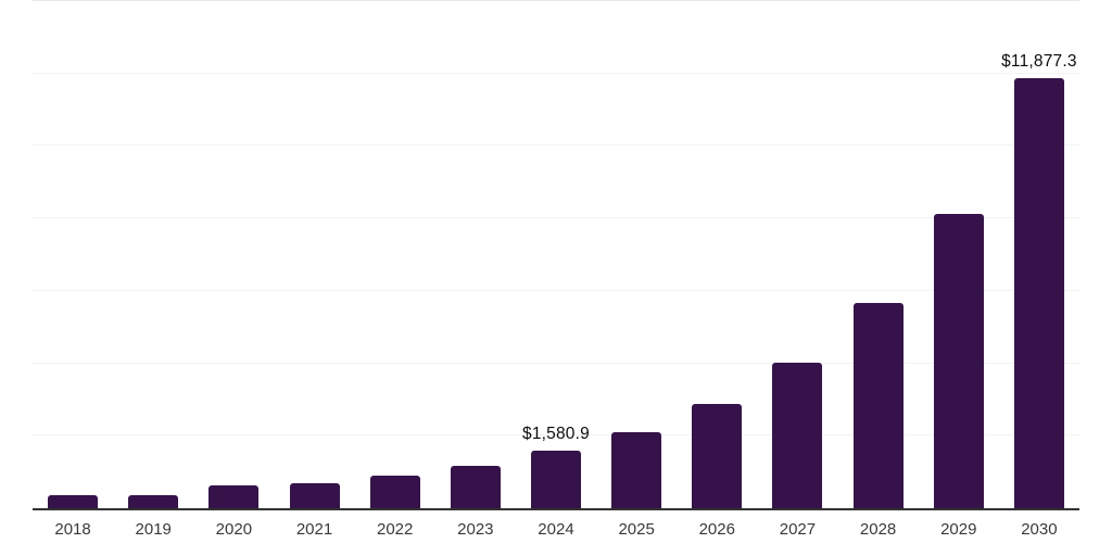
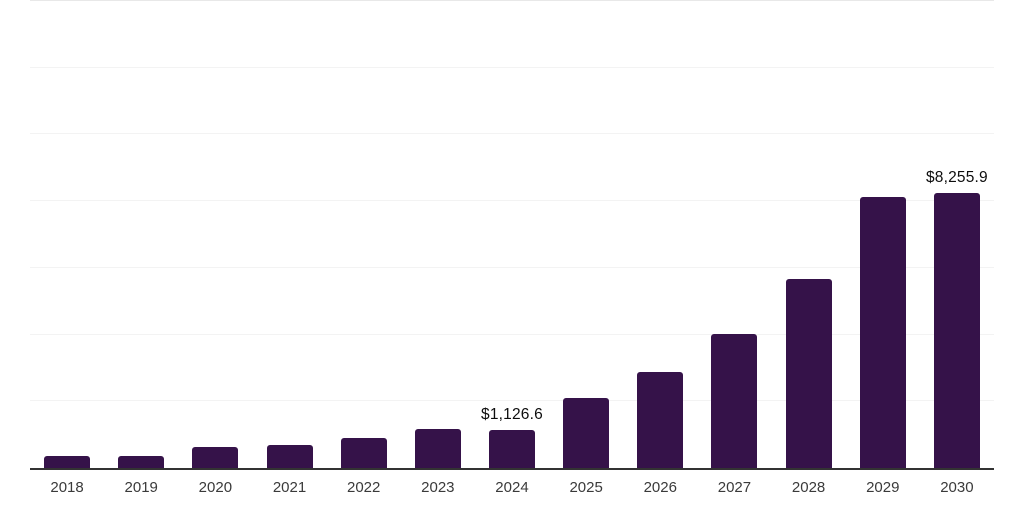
2024: $1,580.9 -> $1,126.6
2030: $11,877.3 -> $8,255.9
